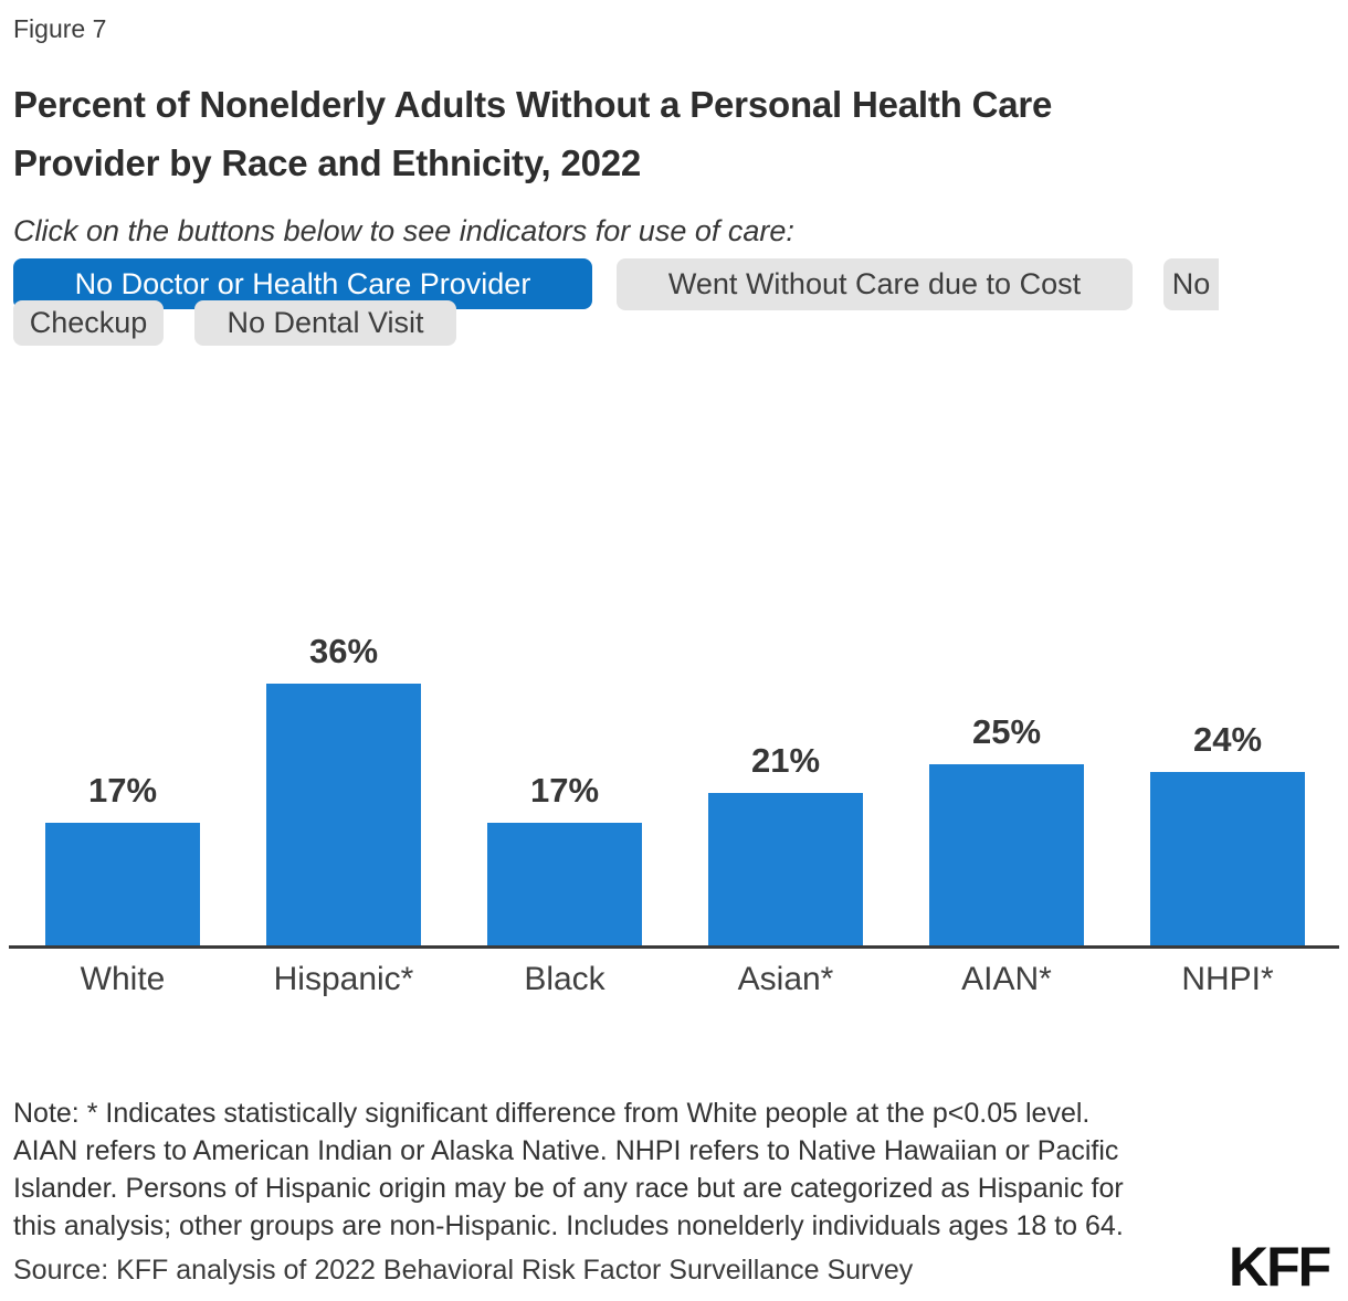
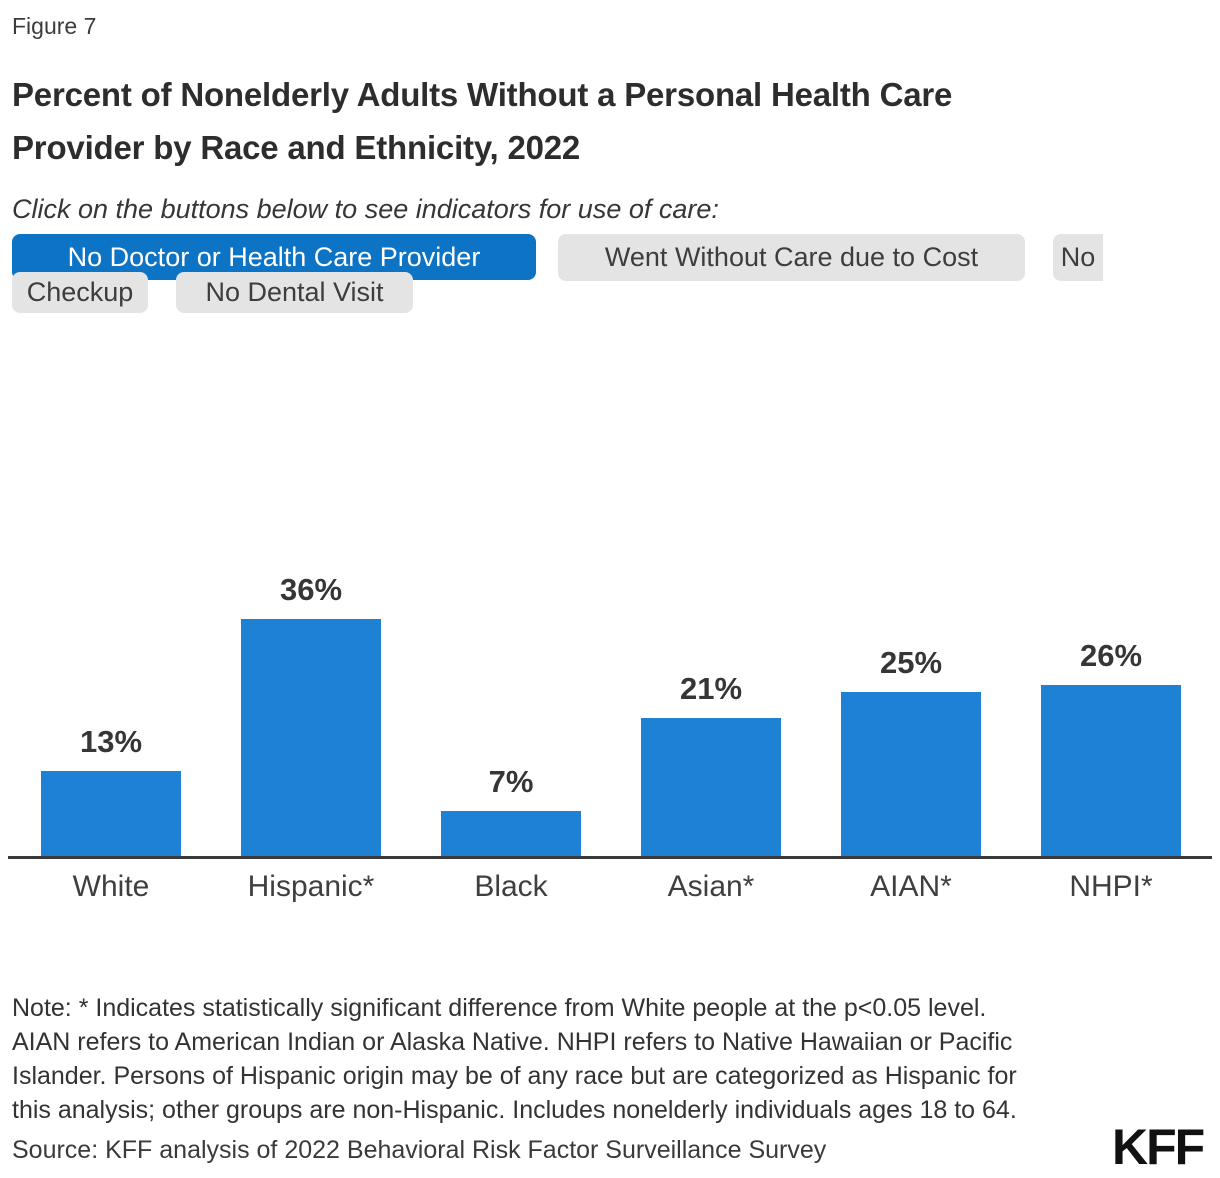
White: 17% -> 13%
Black: 17% -> 7%
NHPI*: 24% -> 26%
